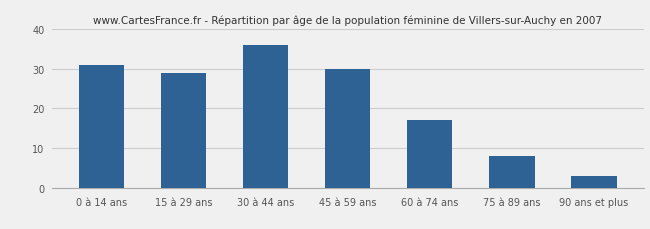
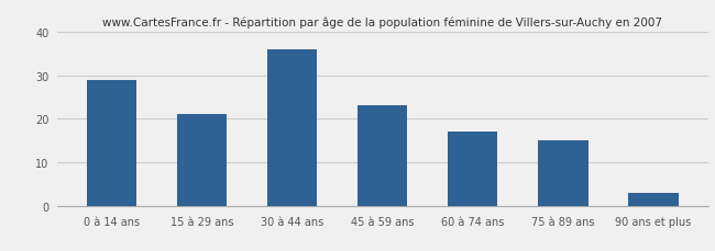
0 à 14 ans: 31 -> 29
15 à 29 ans: 29 -> 21
45 à 59 ans: 30 -> 23
75 à 89 ans: 8 -> 15
